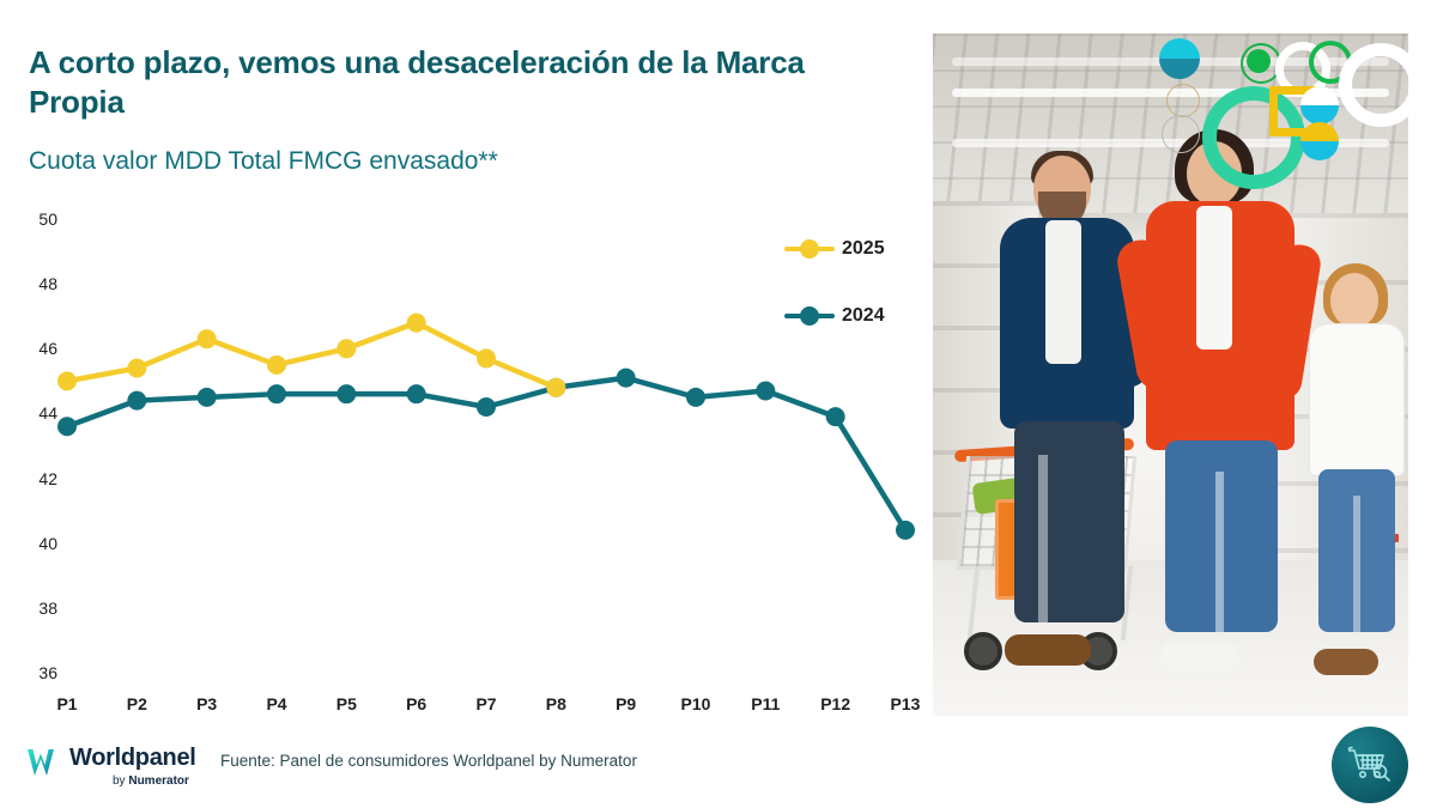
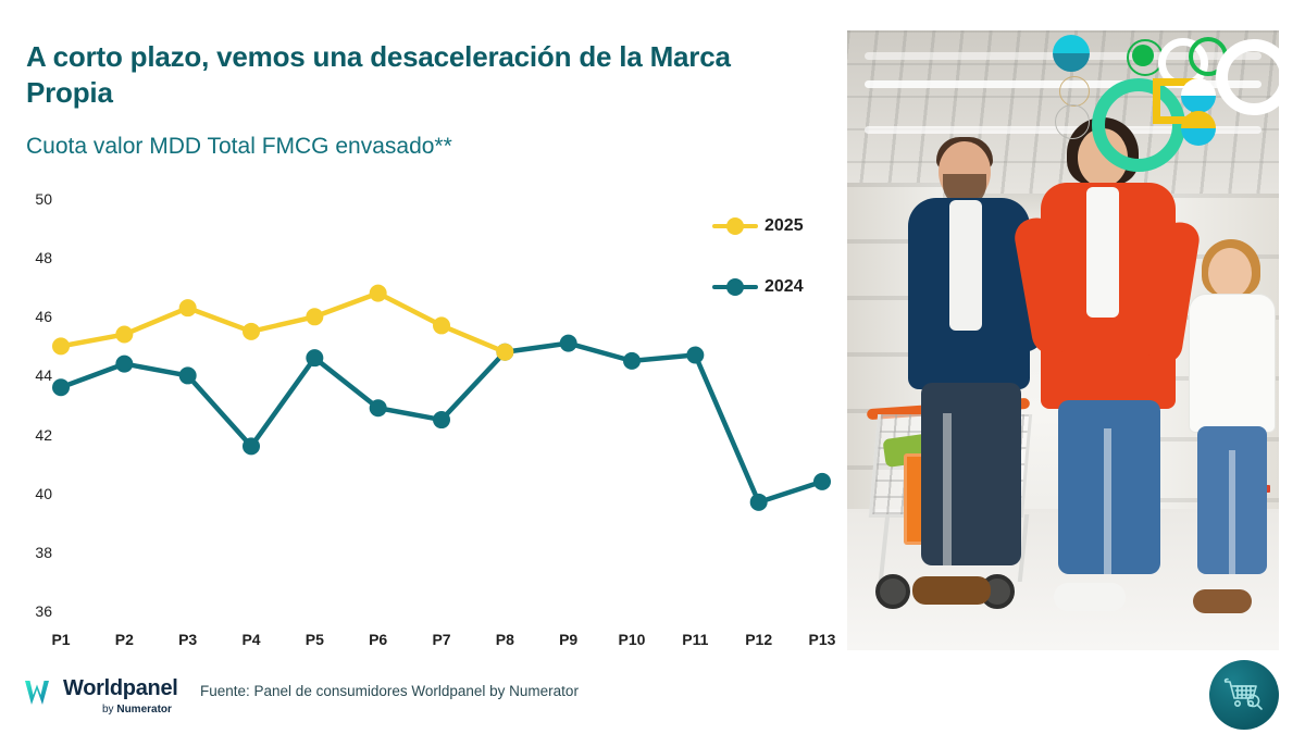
2024/P3: 44.5 -> 44.0
2024/P4: 44.6 -> 41.6
2024/P6: 44.6 -> 42.9
2024/P7: 44.2 -> 42.5
2024/P12: 43.9 -> 39.7
